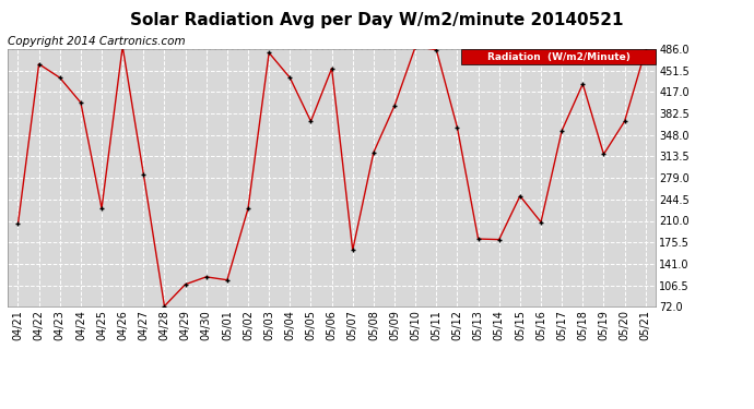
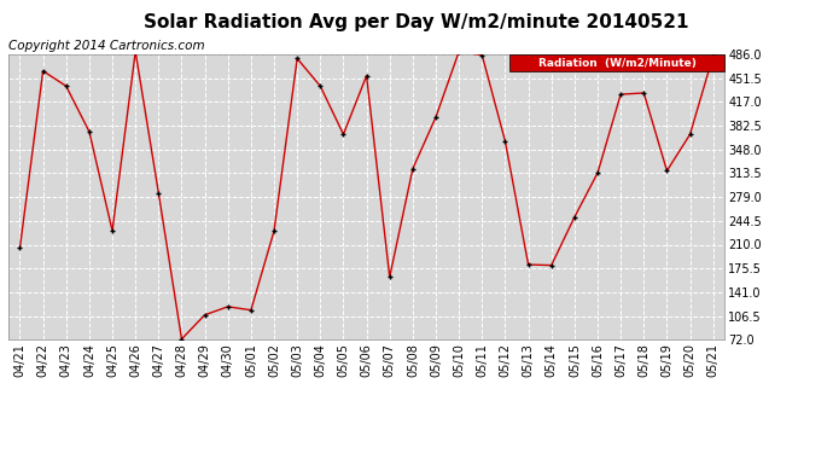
04/24: 400 -> 374
05/16: 208 -> 314
05/17: 355 -> 428
